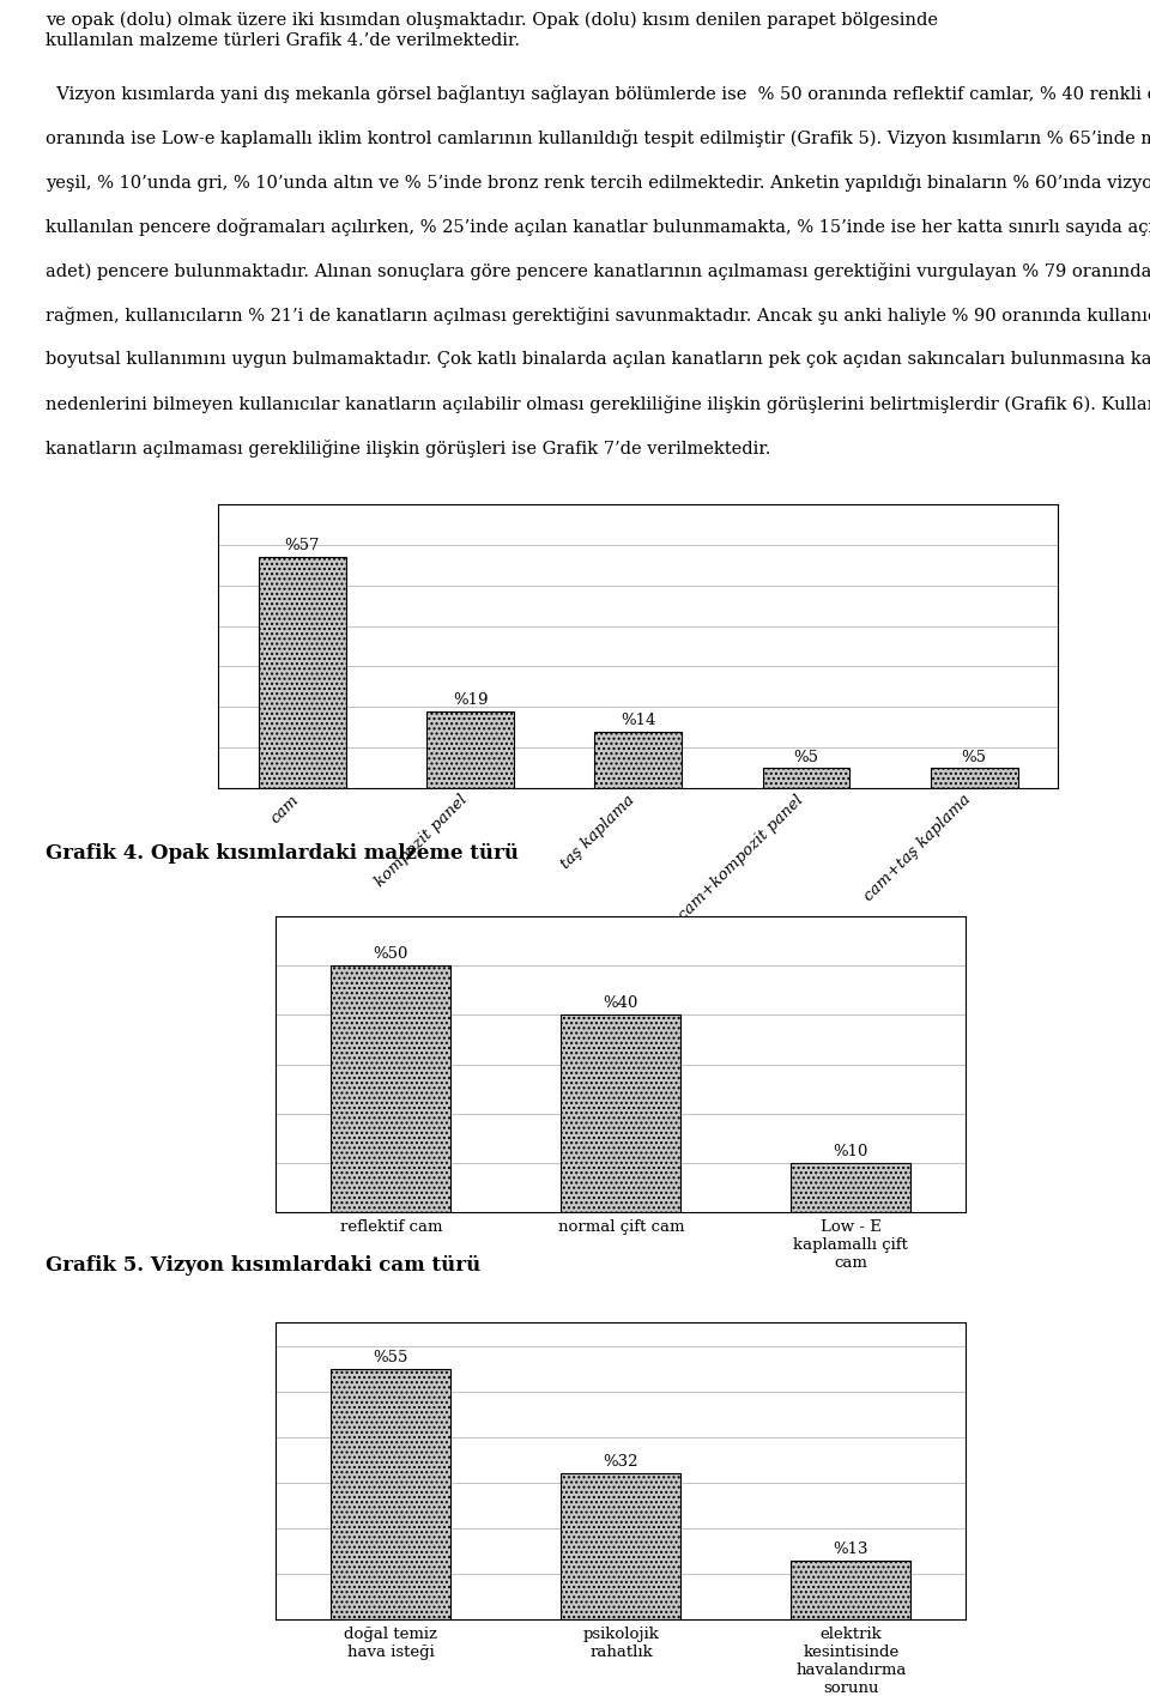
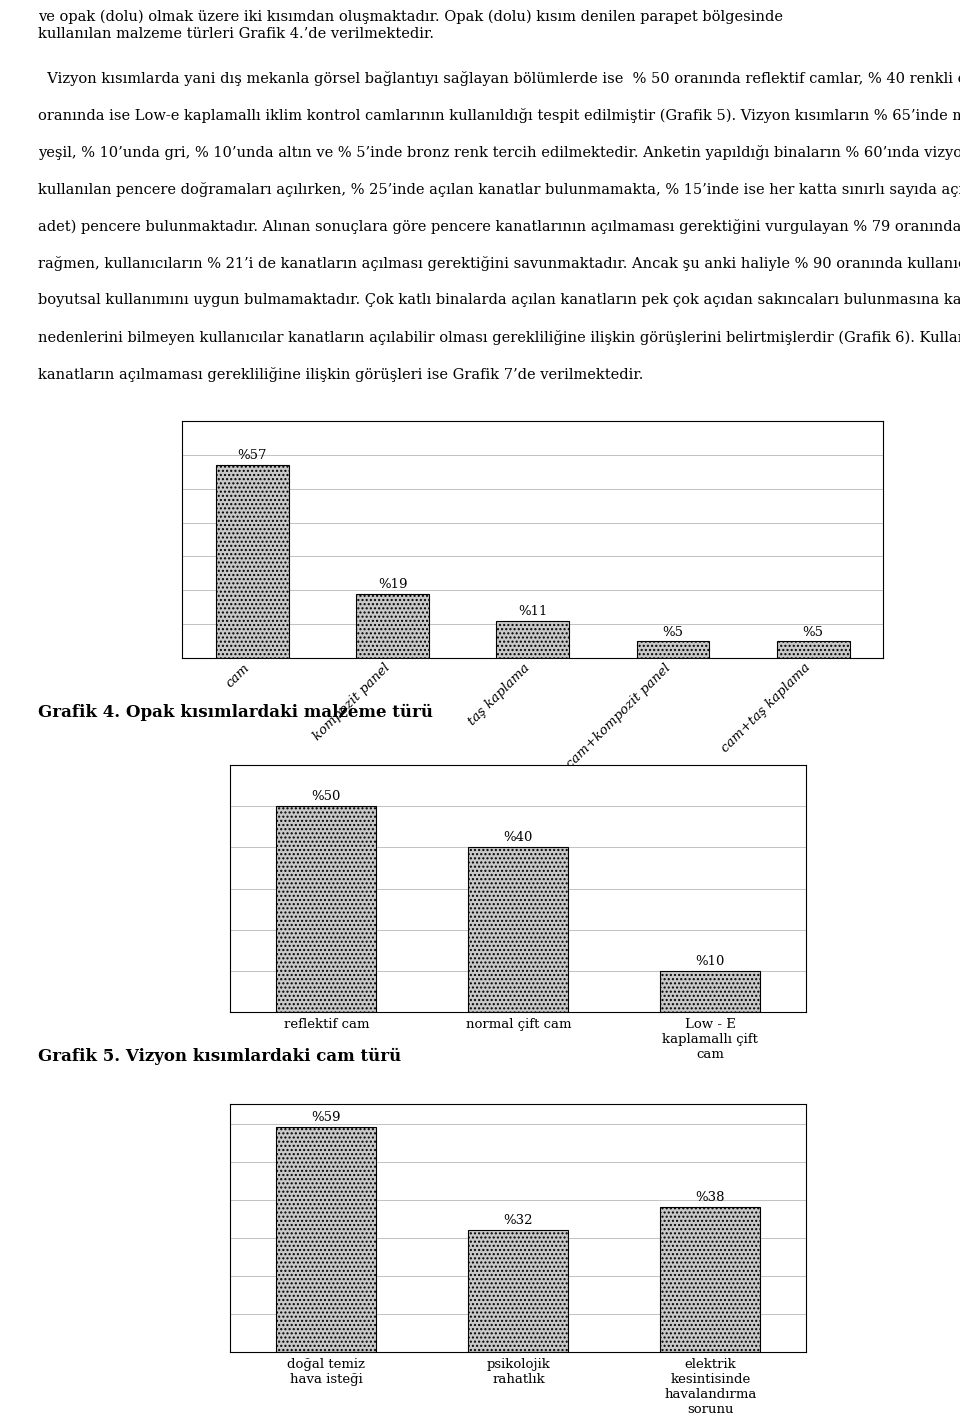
taş kaplama: %14 -> %11
doğal temiz hava isteği: %55 -> %59
elektrik kesintisinde havalandırma sorunu: %13 -> %38
